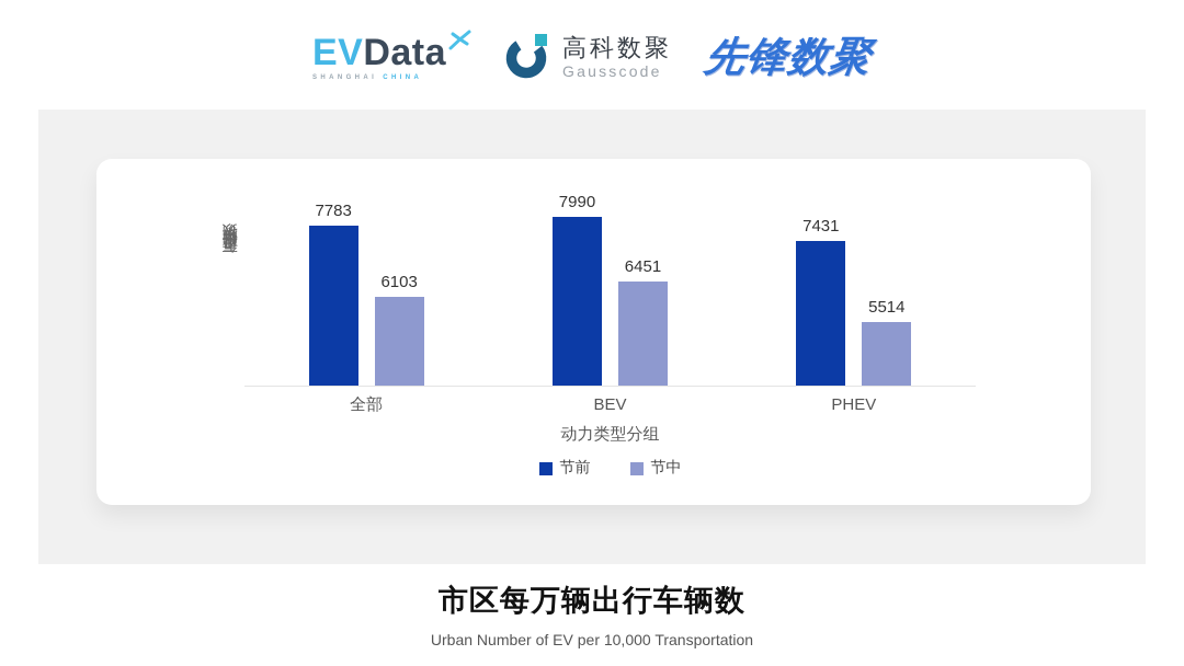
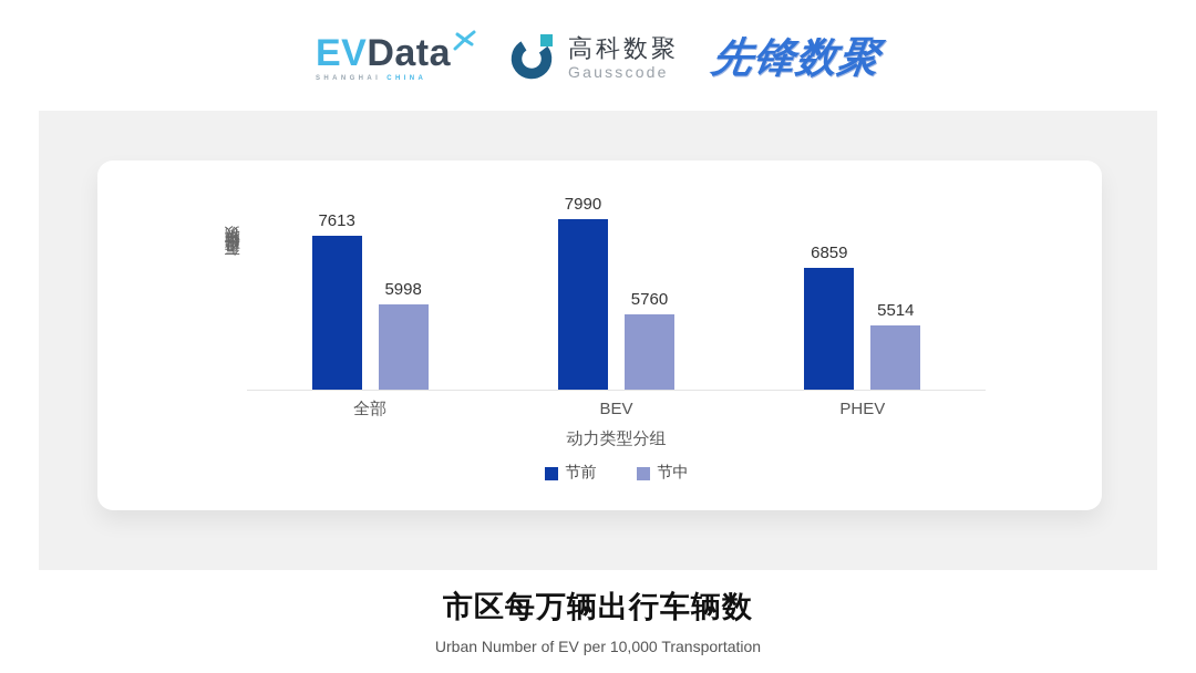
节前/全部: 7783 -> 7613
节中/全部: 6103 -> 5998
节中/BEV: 6451 -> 5760
节前/PHEV: 7431 -> 6859
